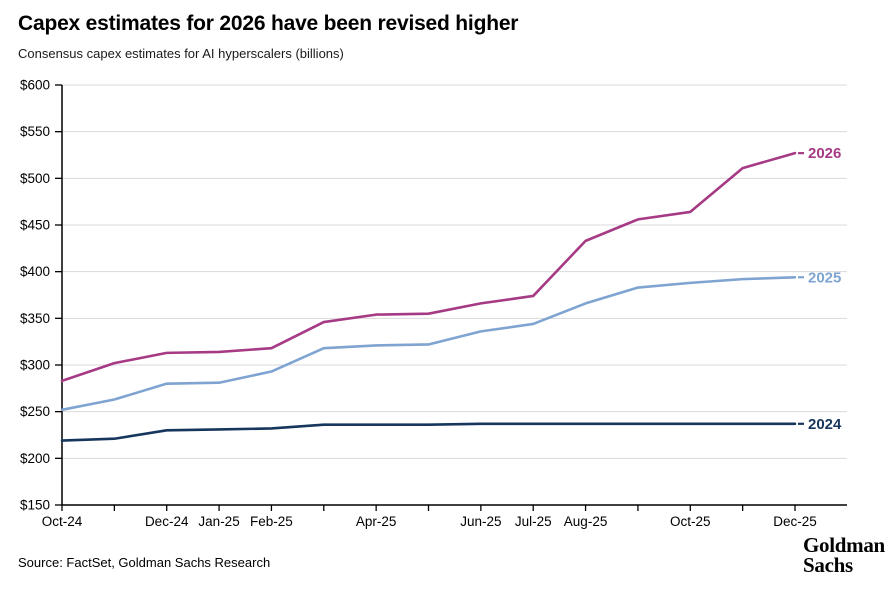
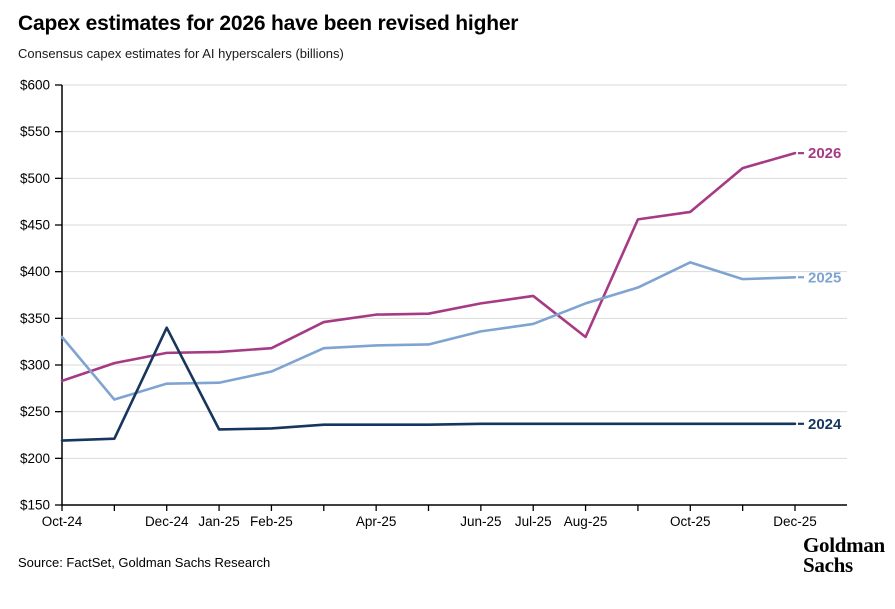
2025/Oct-24: $250 -> $330
2024/Dec-24: $230 -> $340
2026/Aug-25: $430 -> $330
2025/Oct-25: $390 -> $410
